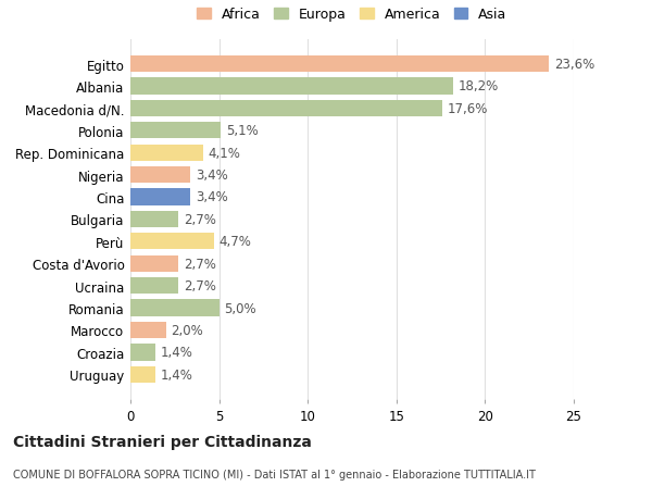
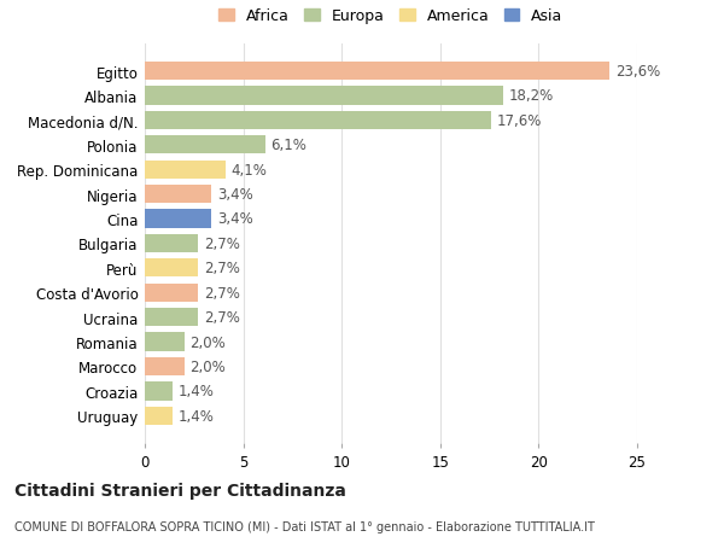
Polonia: 5,1% -> 6,1%
Perù: 4,7% -> 2,7%
Romania: 5,0% -> 2,0%
